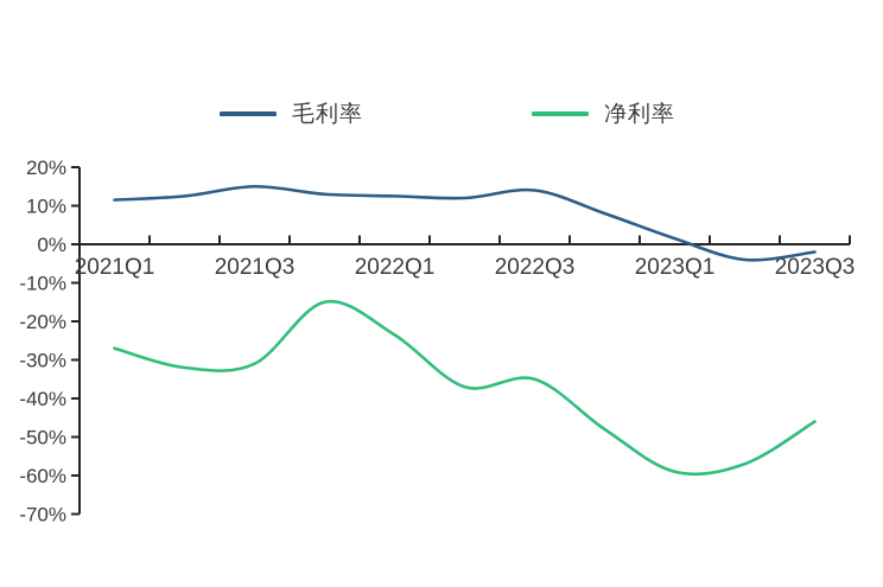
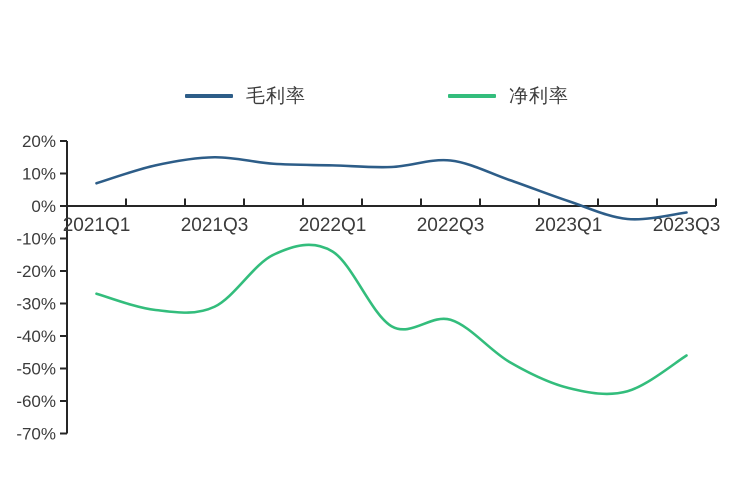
毛利率/2021Q1: 12% -> 7%
净利率/2022Q1: -24% -> -14%
净利率/2023Q1: -59% -> -56%
